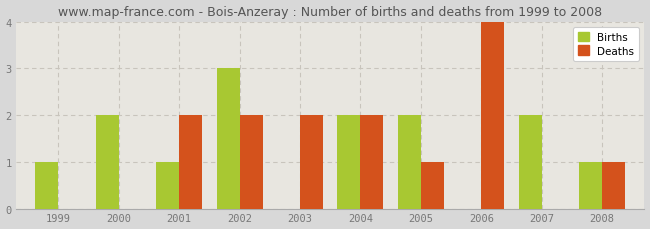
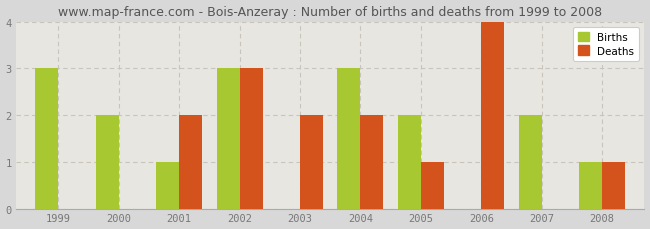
Births/1999: 1 -> 3
Deaths/2002: 2 -> 3
Births/2004: 2 -> 3
